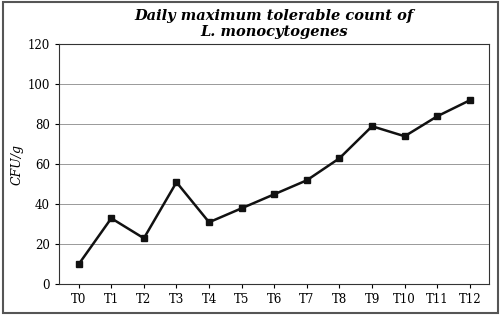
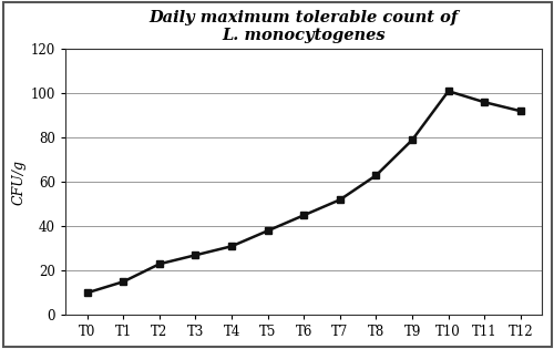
T1: 33 -> 15
T3: 51 -> 27
T10: 74 -> 101
T11: 84 -> 96
